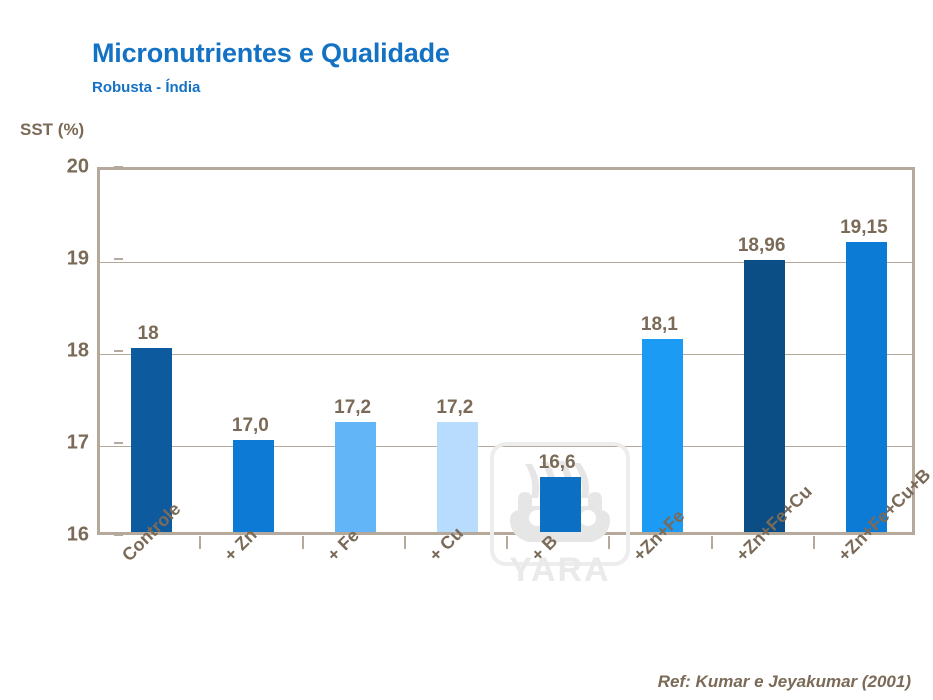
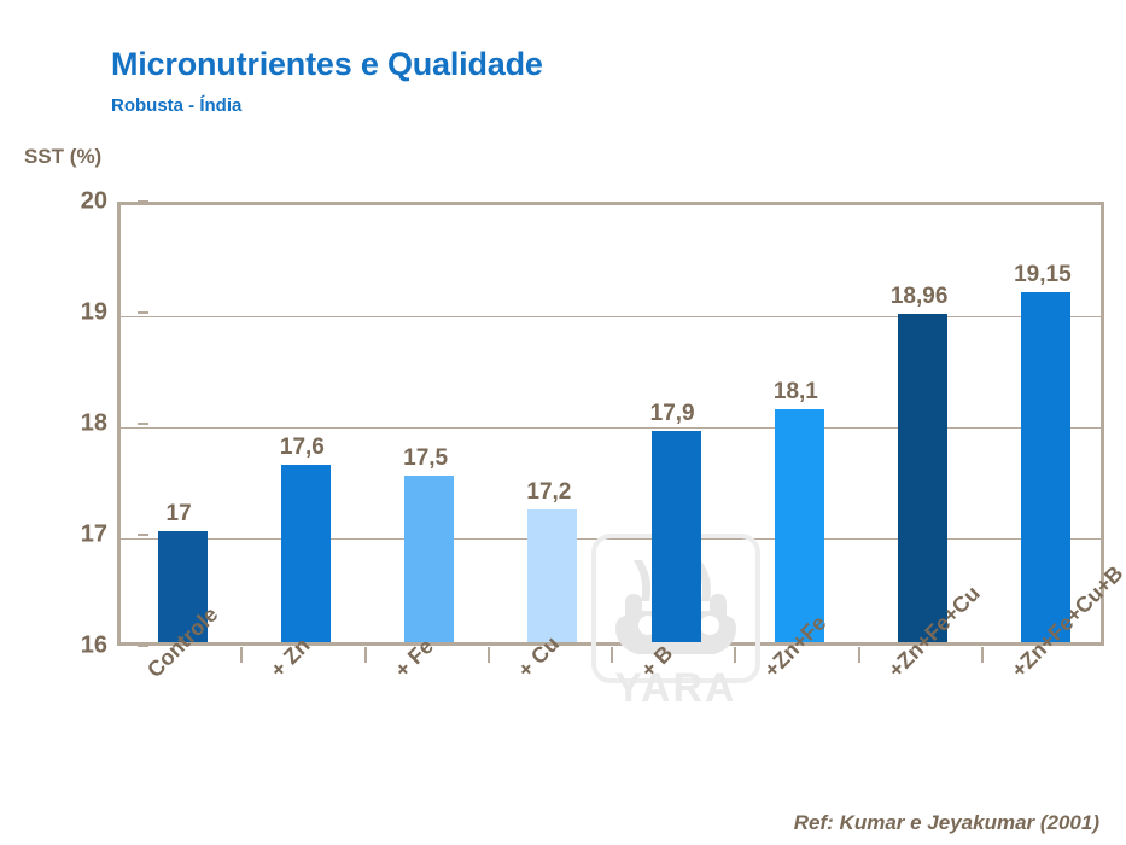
Controle: 18 -> 17
+ Zn: 17,0 -> 17,6
+ Fe: 17,2 -> 17,5
+ B: 16,6 -> 17,9
